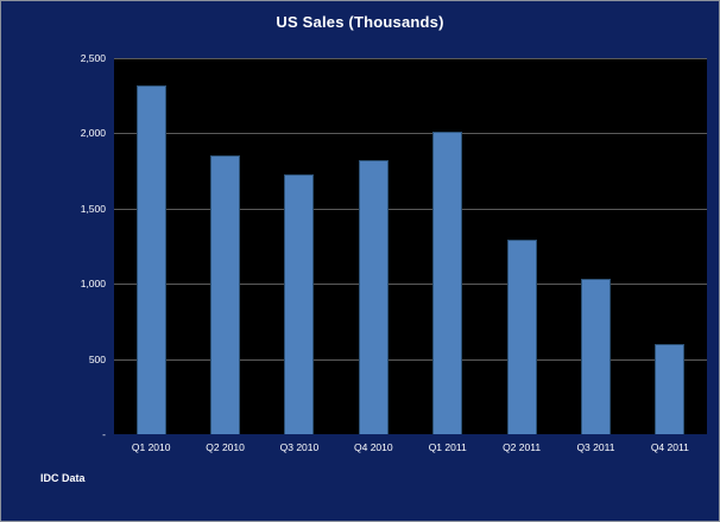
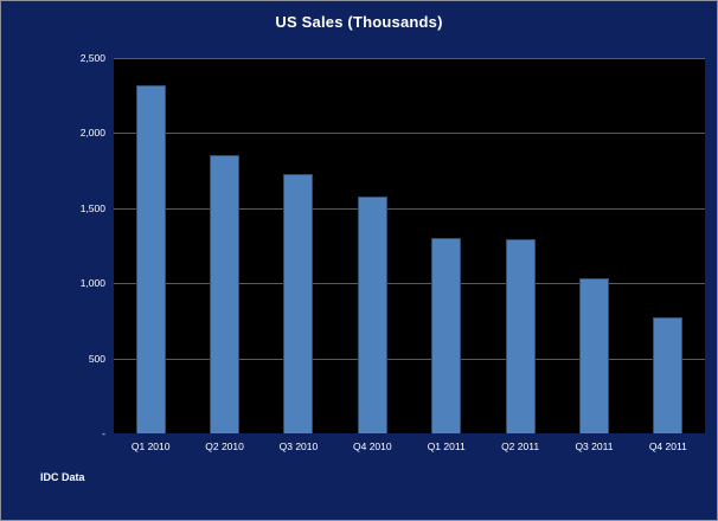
Q4 2010: 1820 -> 1580
Q1 2011: 2010 -> 1300
Q4 2011: 600 -> 780
